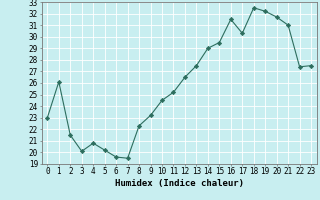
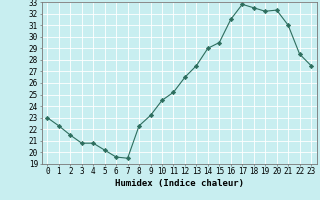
1: 26.1 -> 22.3
3: 20.1 -> 20.8
17: 30.3 -> 32.8
20: 31.7 -> 32.3
22: 27.4 -> 28.5
